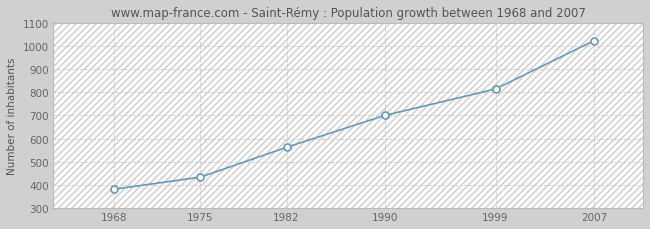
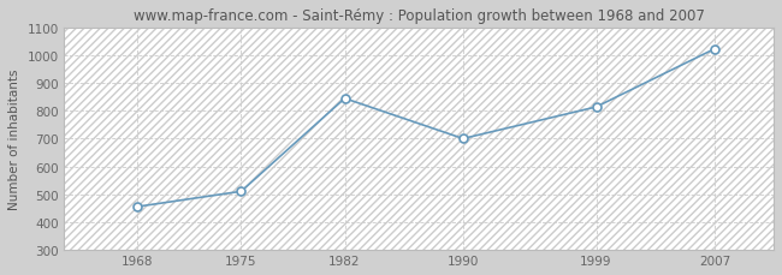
1968: 381 -> 455
1975: 433 -> 510
1982: 562 -> 845
